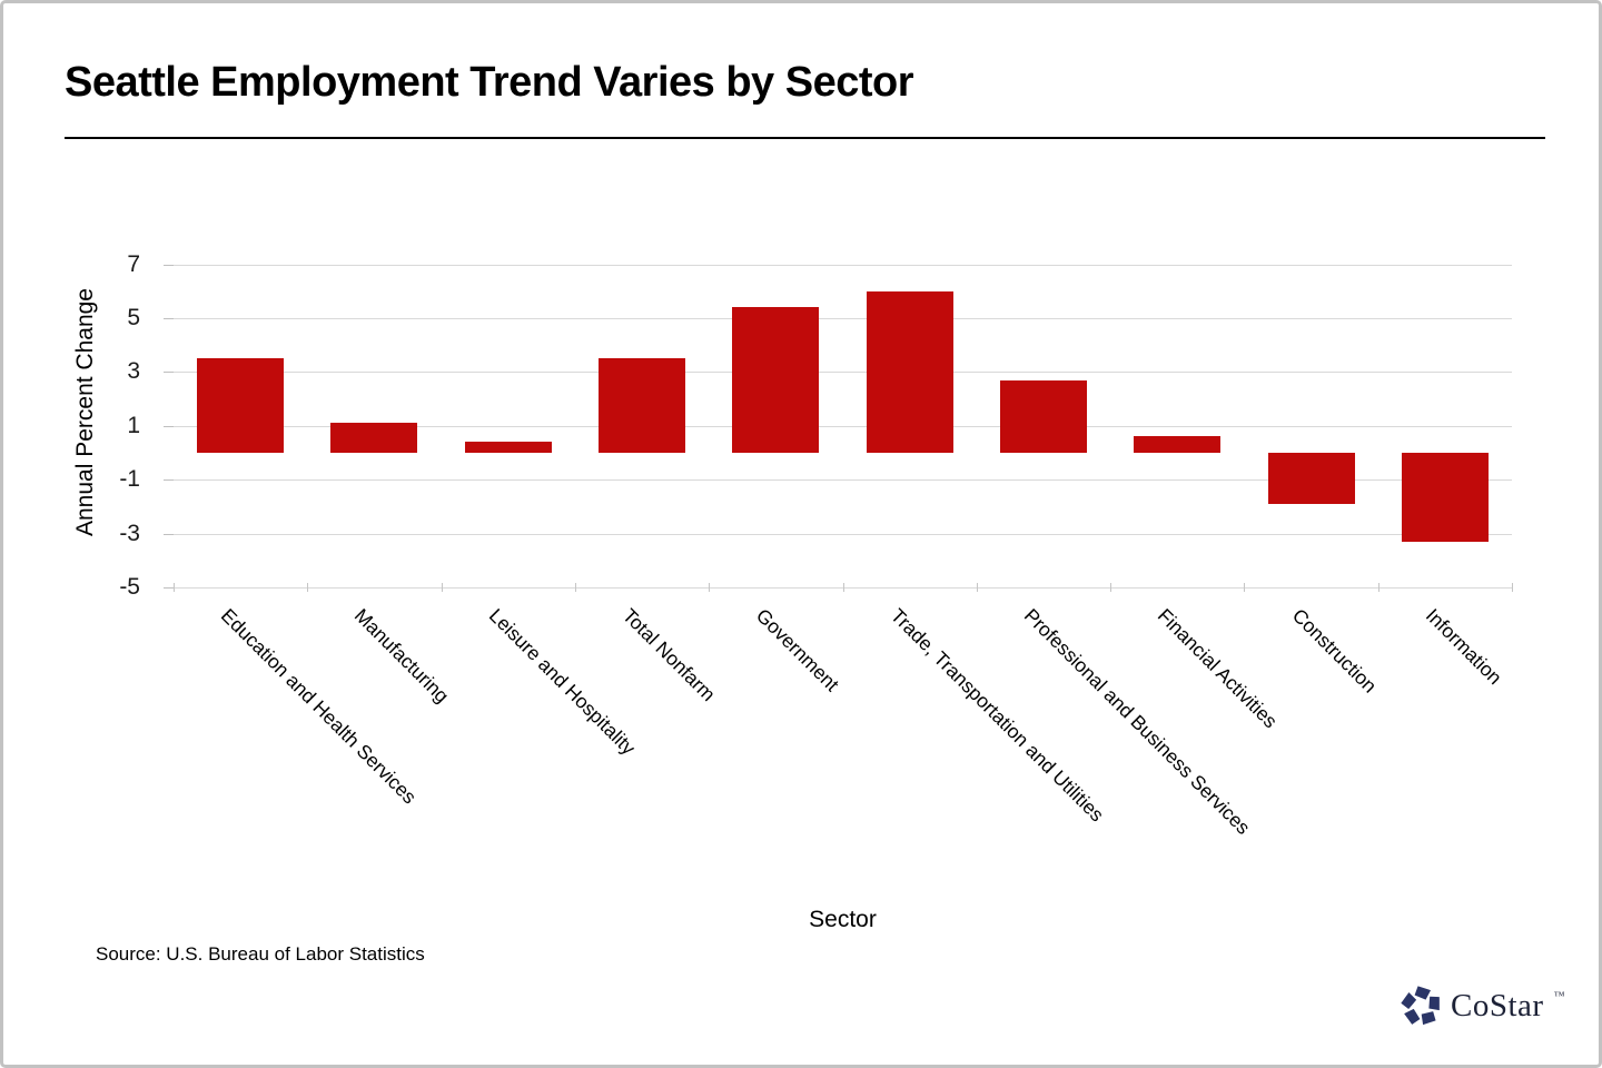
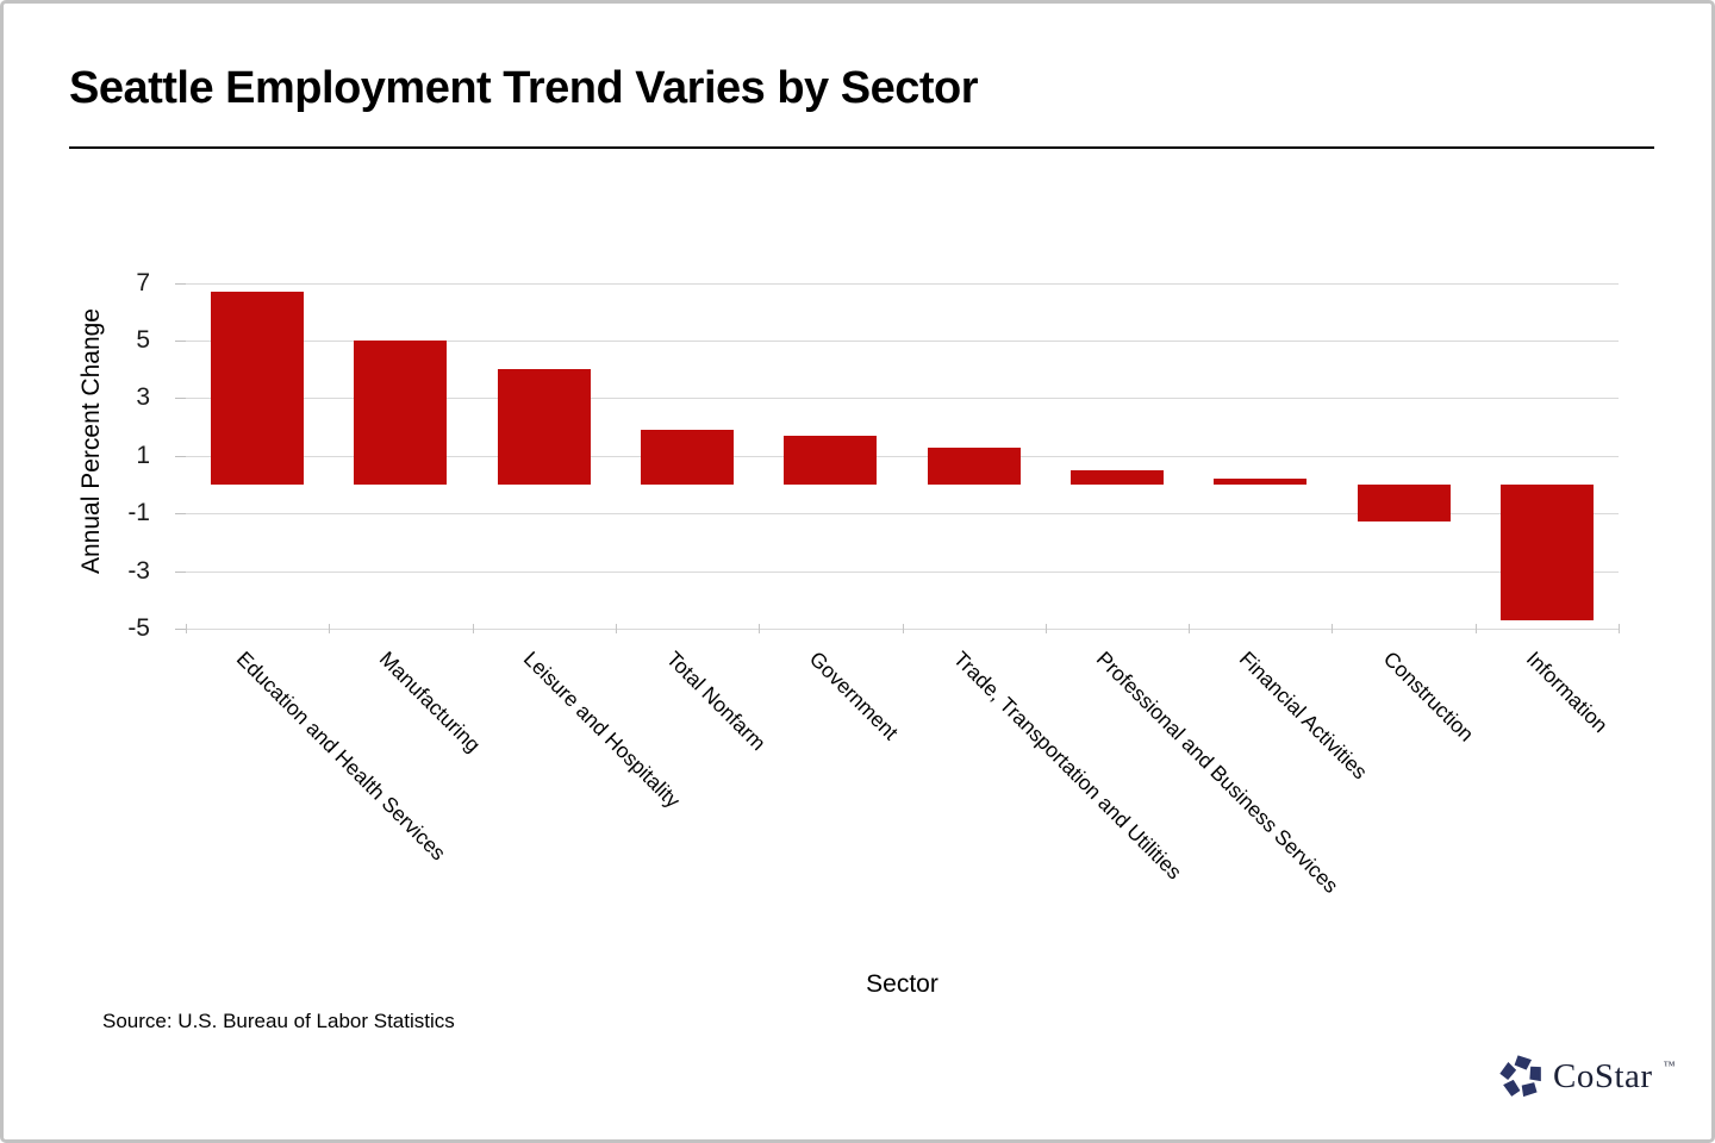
Education and Health Services: 3.5 -> 6.7
Manufacturing: 1.1 -> 5.0
Leisure and Hospitality: 0.4 -> 4.0
Total Nonfarm: 3.5 -> 1.9
Government: 5.4 -> 1.7
Trade, Transportation and Utilities: 6.0 -> 1.3
Professional and Business Services: 2.7 -> 0.5
Financial Activities: 0.6 -> 0.2
Construction: -1.9 -> -1.3
Information: -3.3 -> -4.7
